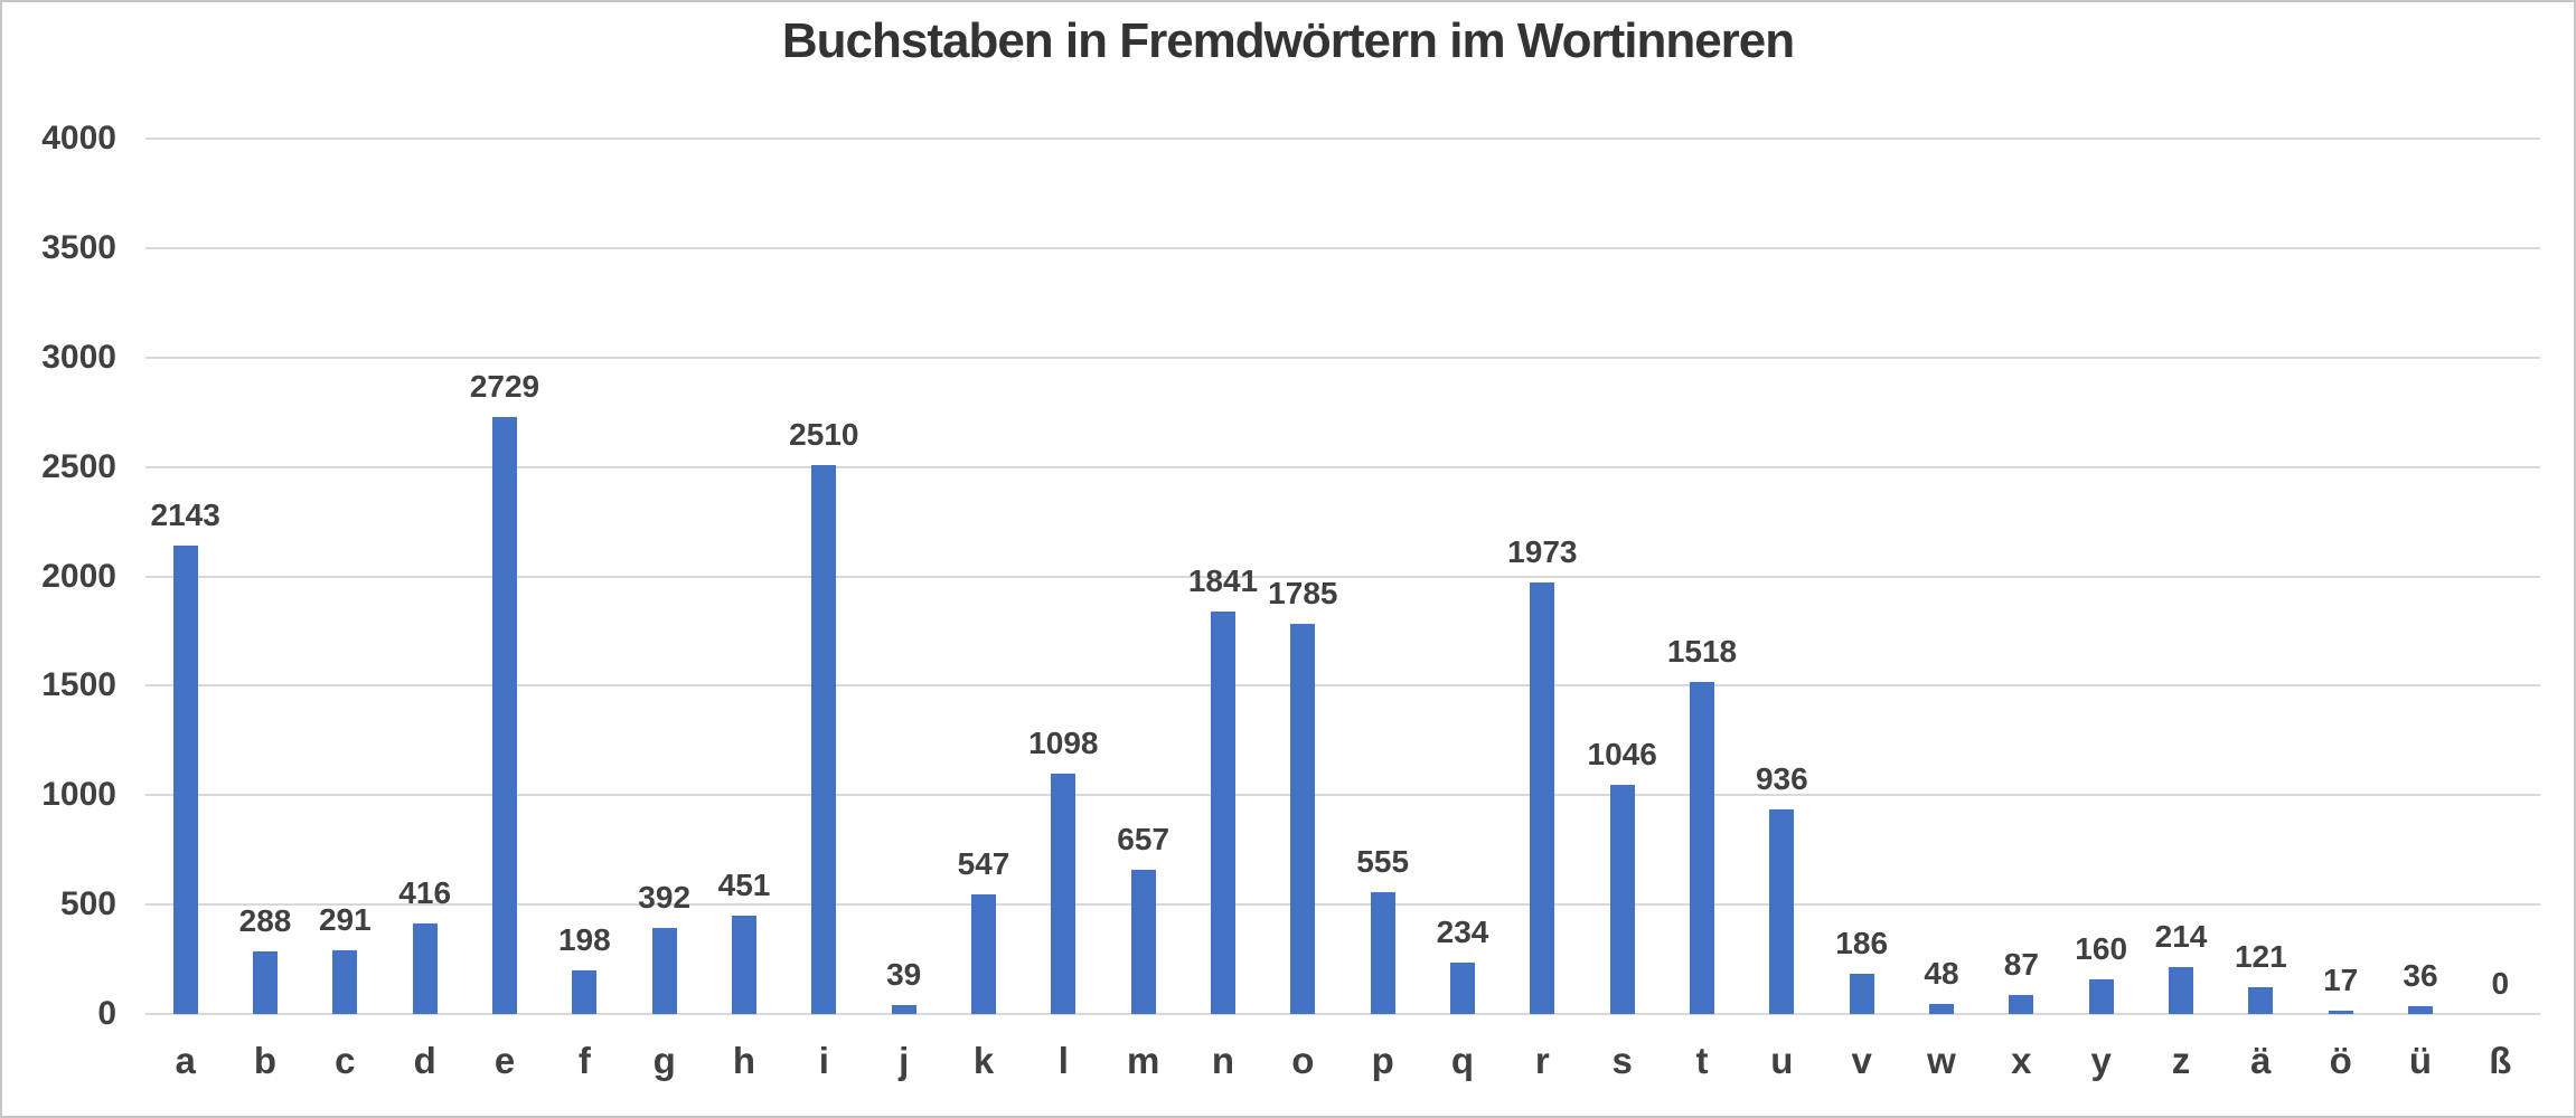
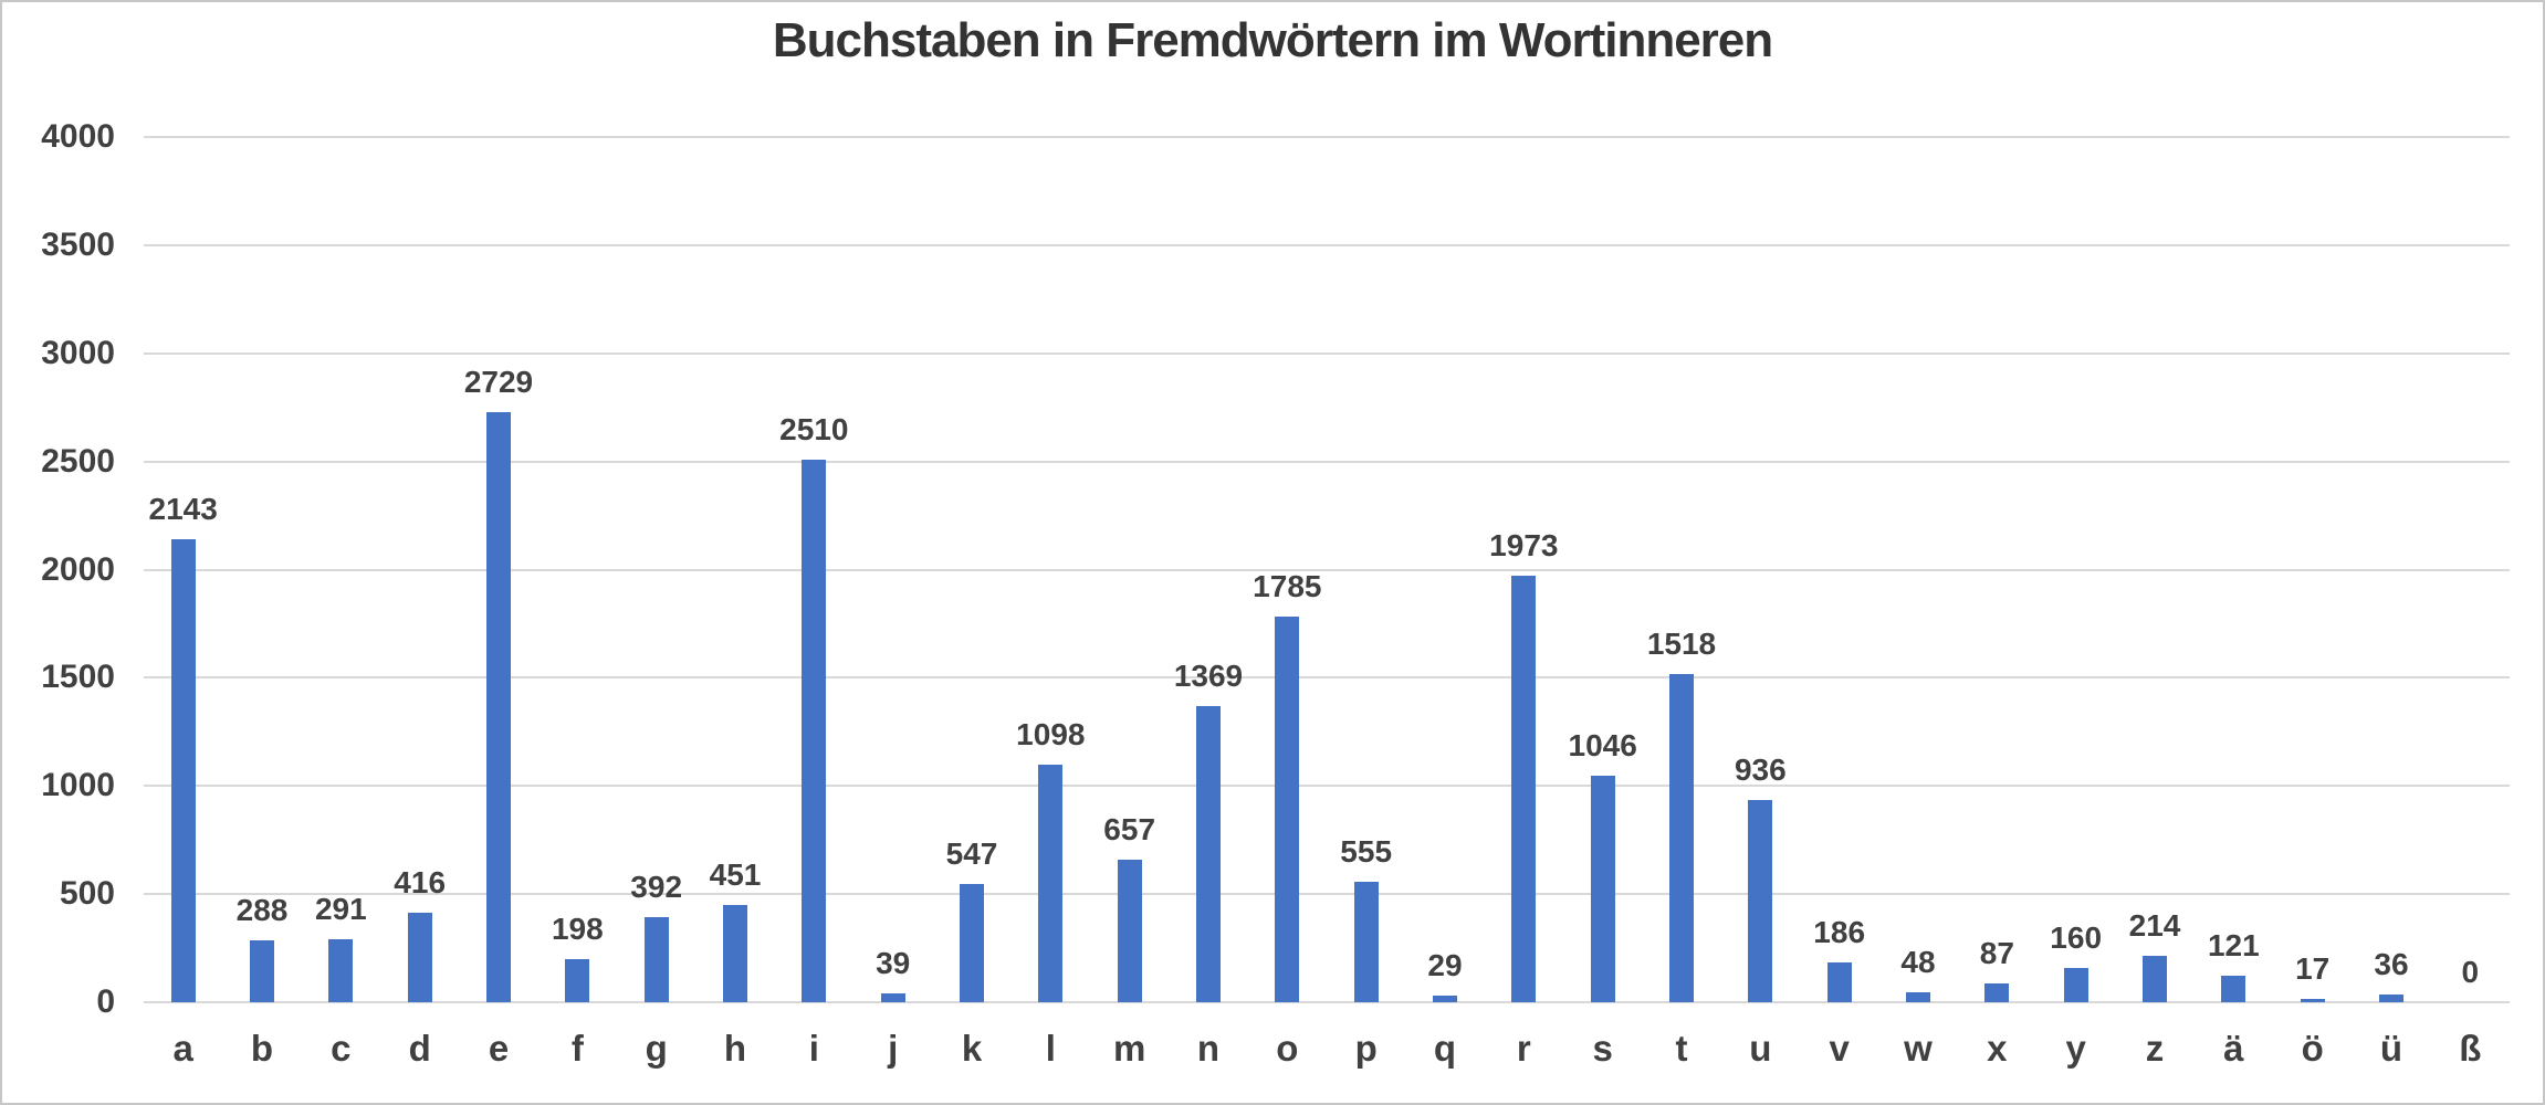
n: 1841 -> 1369
q: 234 -> 29
